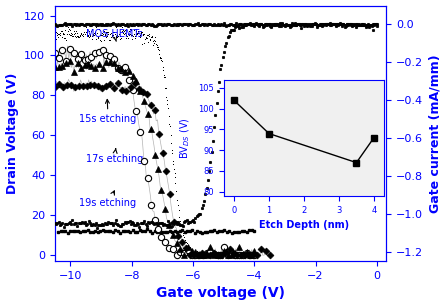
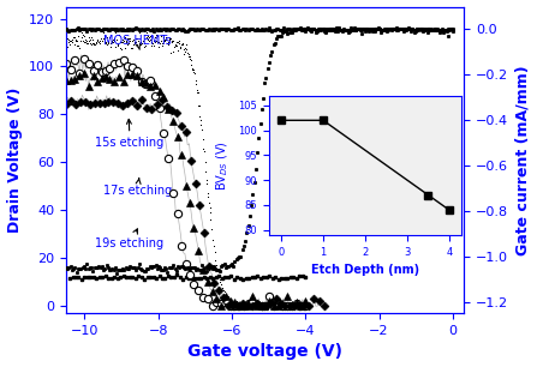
1: 94 -> 102
4: 93 -> 84
